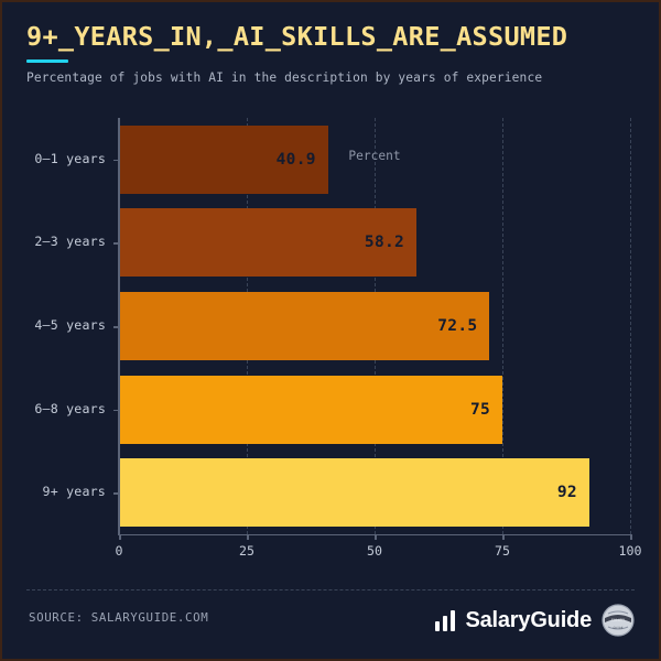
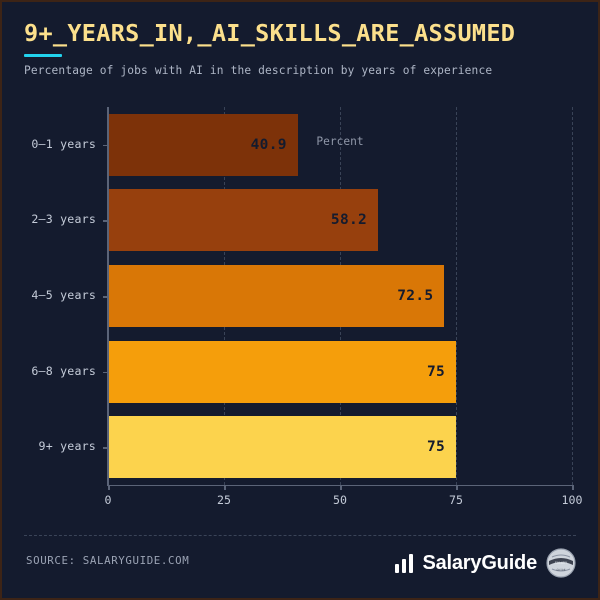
9+ years: 92 -> 75
